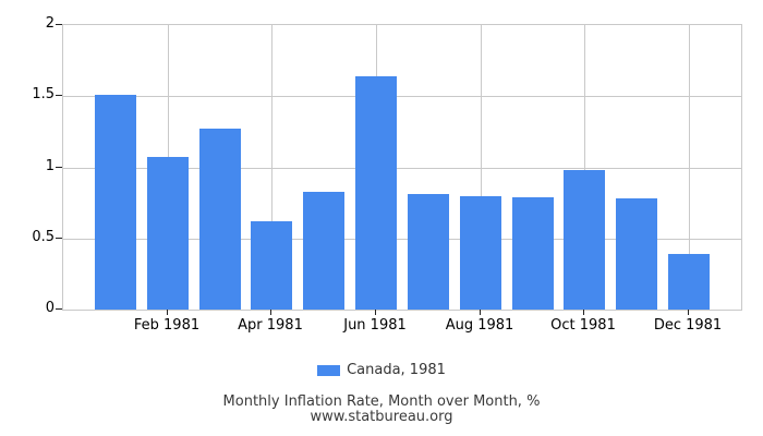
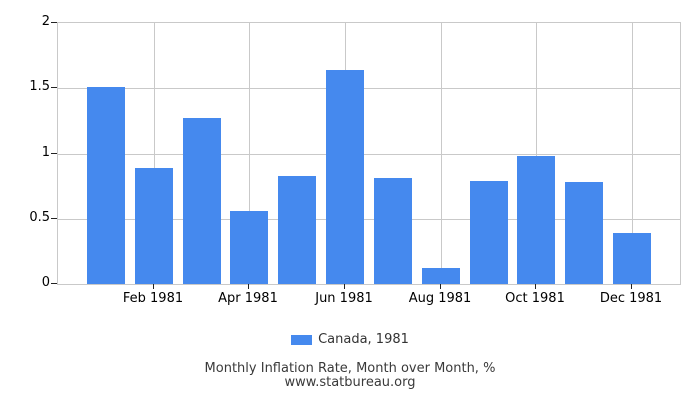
Feb 1981: 1.07 -> 0.89
Apr 1981: 0.62 -> 0.56
Aug 1981: 0.80 -> 0.12
